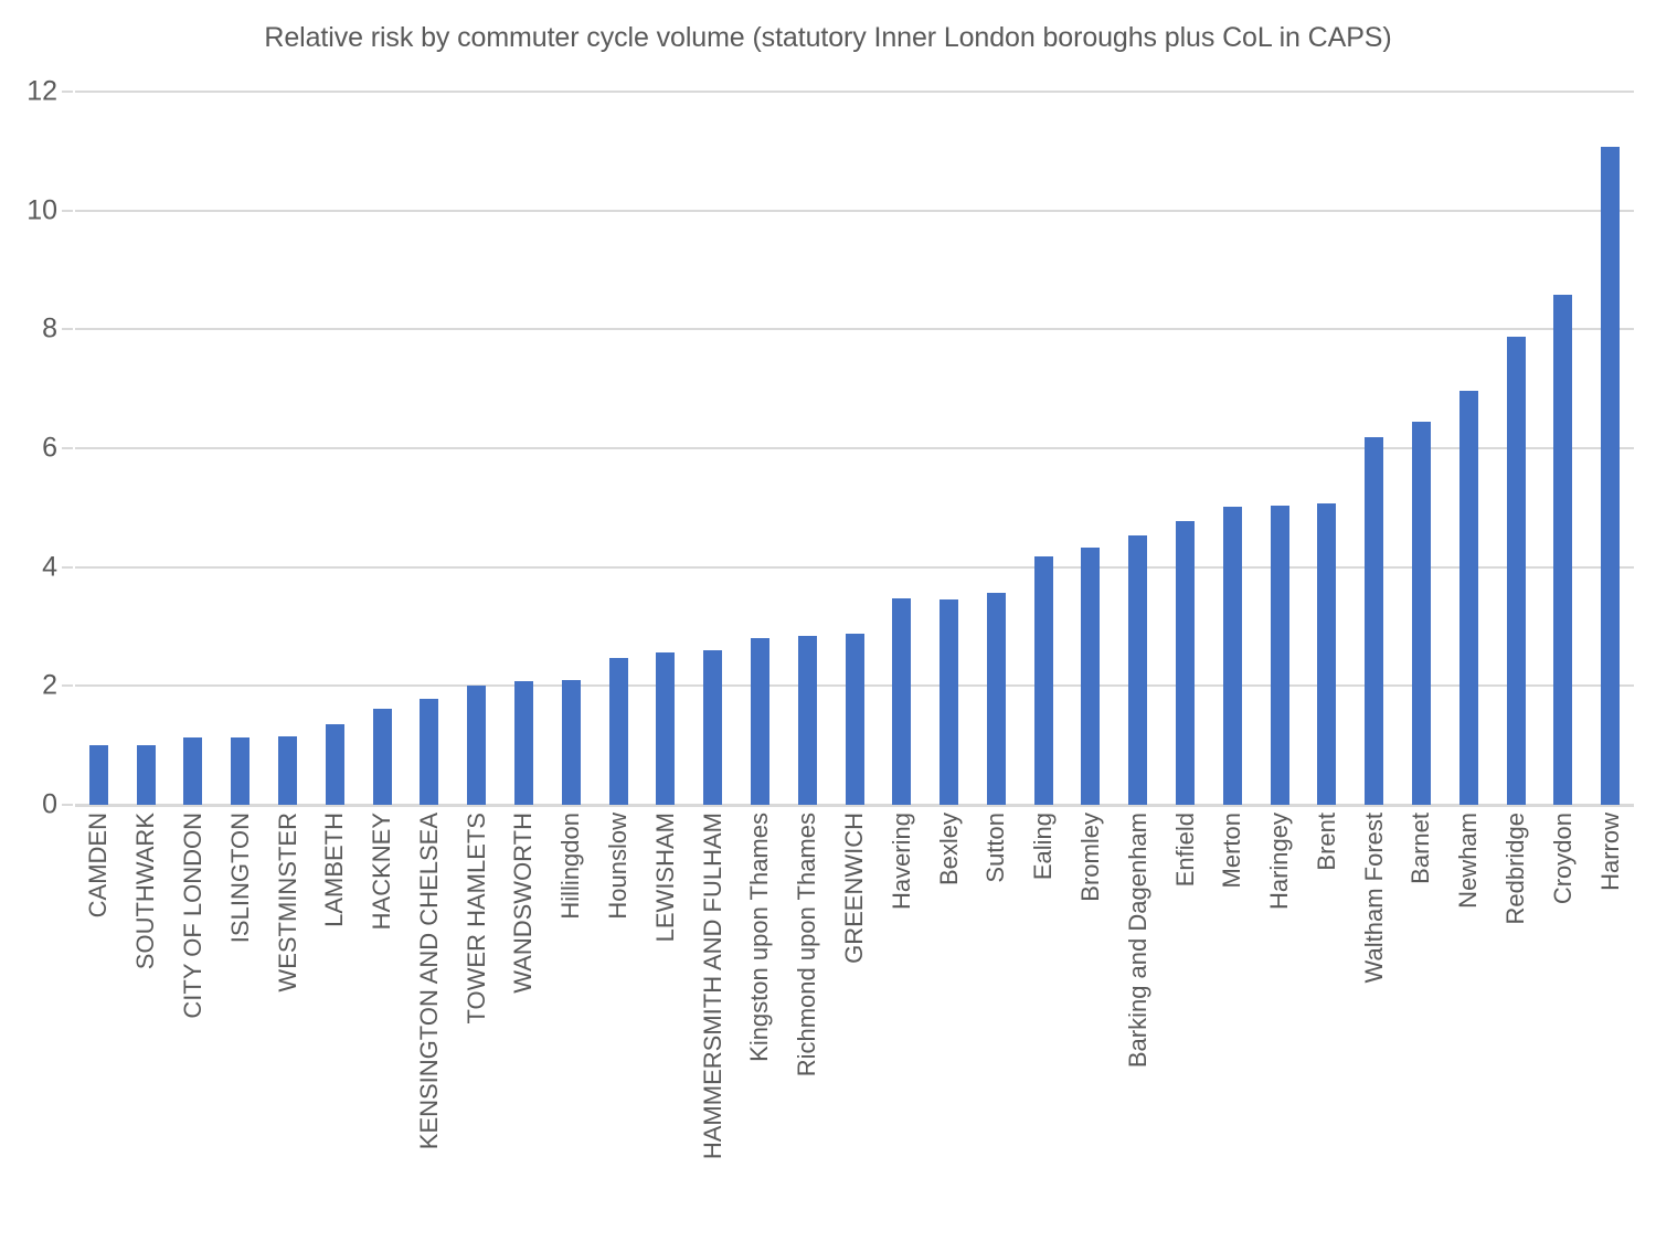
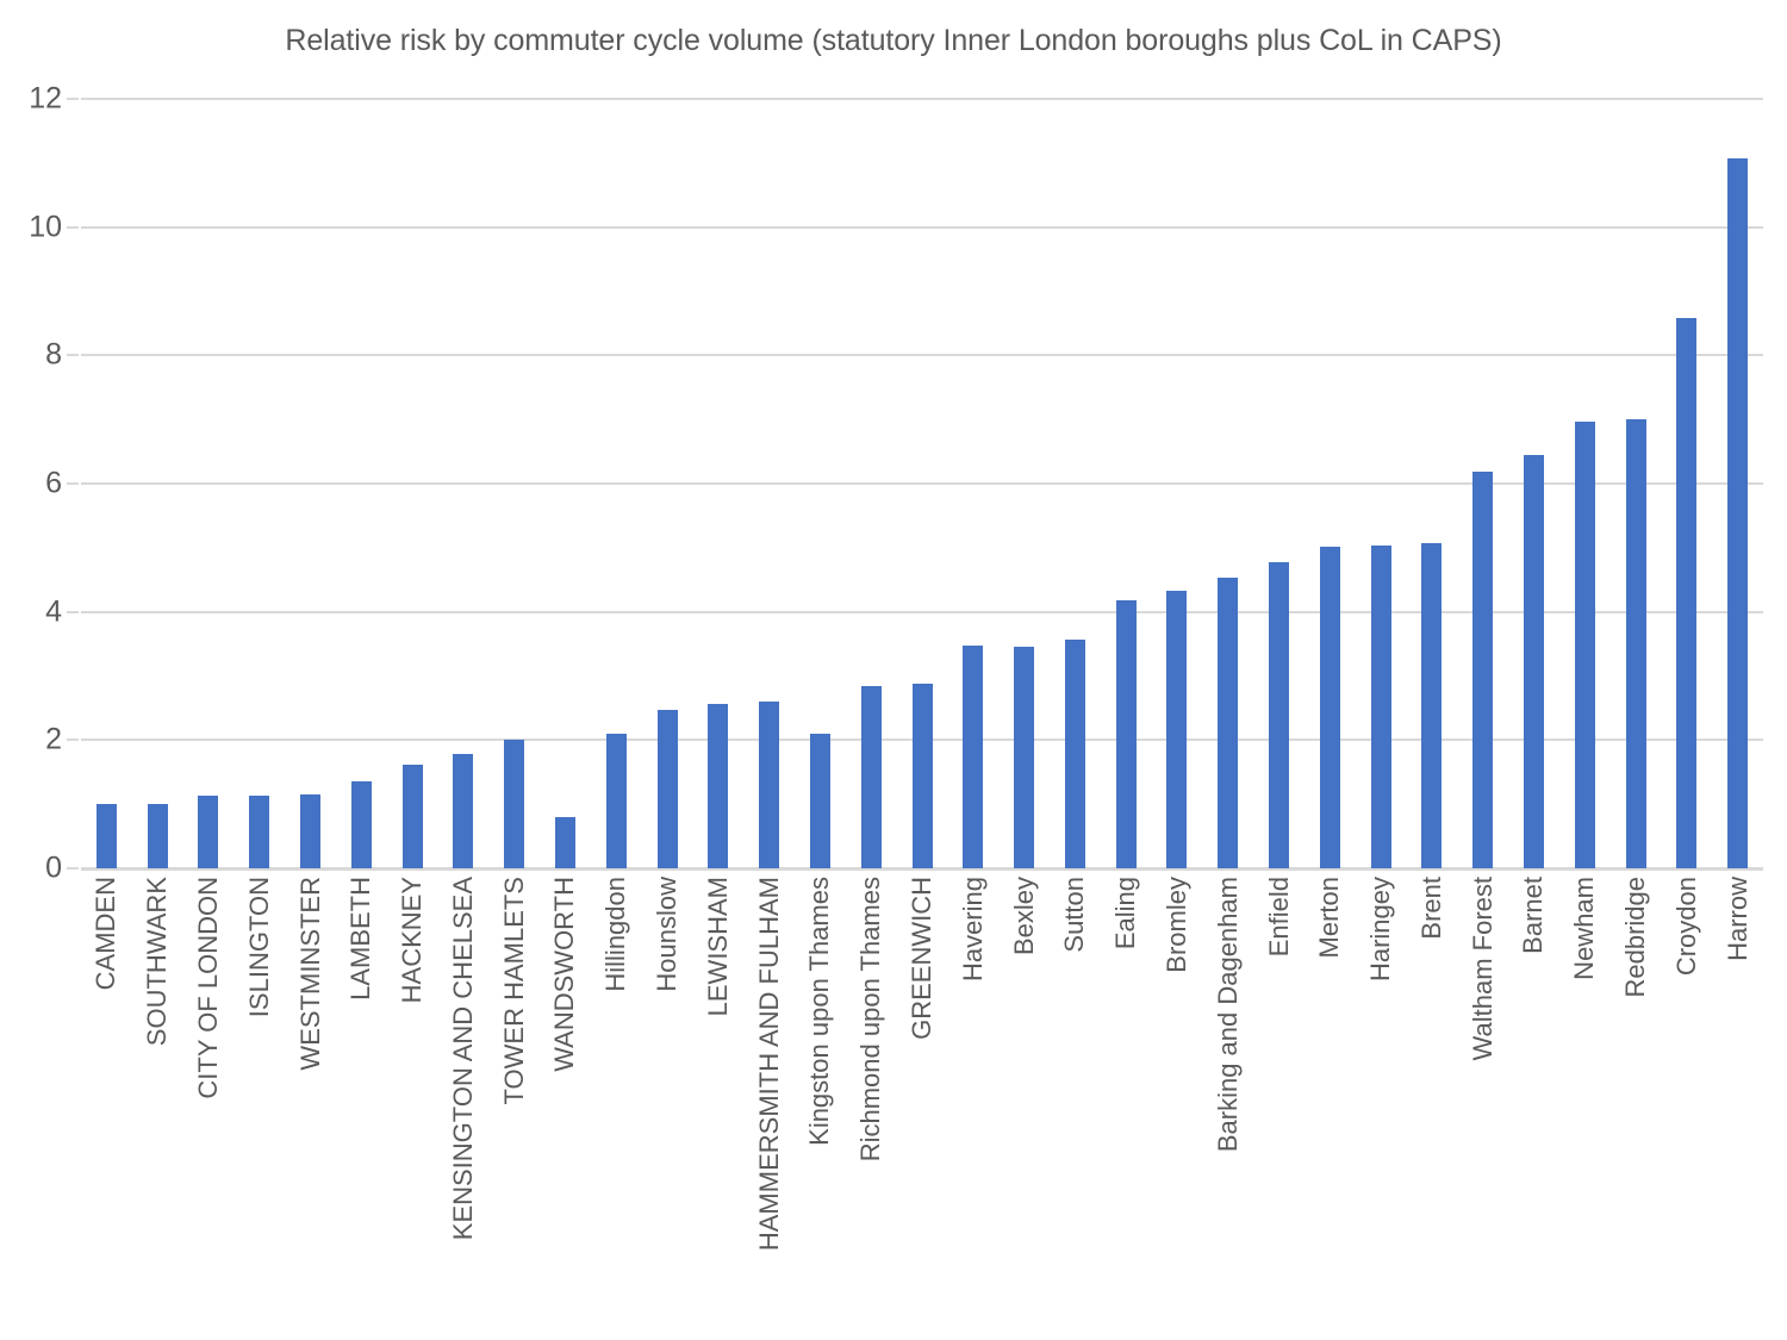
WANDSWORTH: 2.1 -> 0.8
Kingston upon Thames: 2.8 -> 2.1
Redbridge: 7.9 -> 7.0
